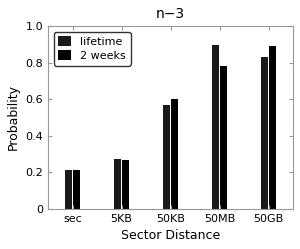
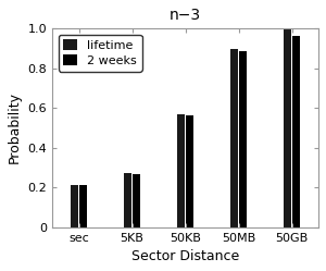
2 weeks/50KB: 0.60 -> 0.56
2 weeks/50MB: 0.78 -> 0.89
lifetime/50GB: 0.83 -> 1.00
2 weeks/50GB: 0.89 -> 0.96
